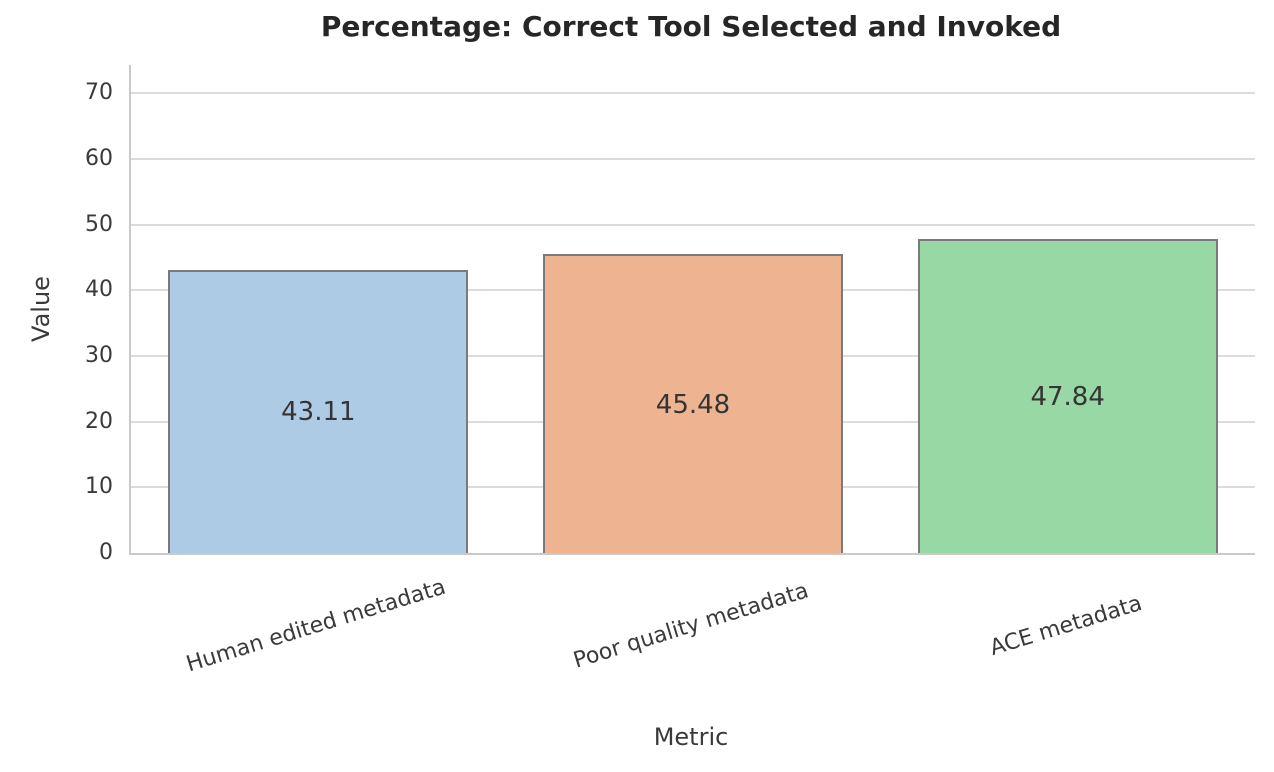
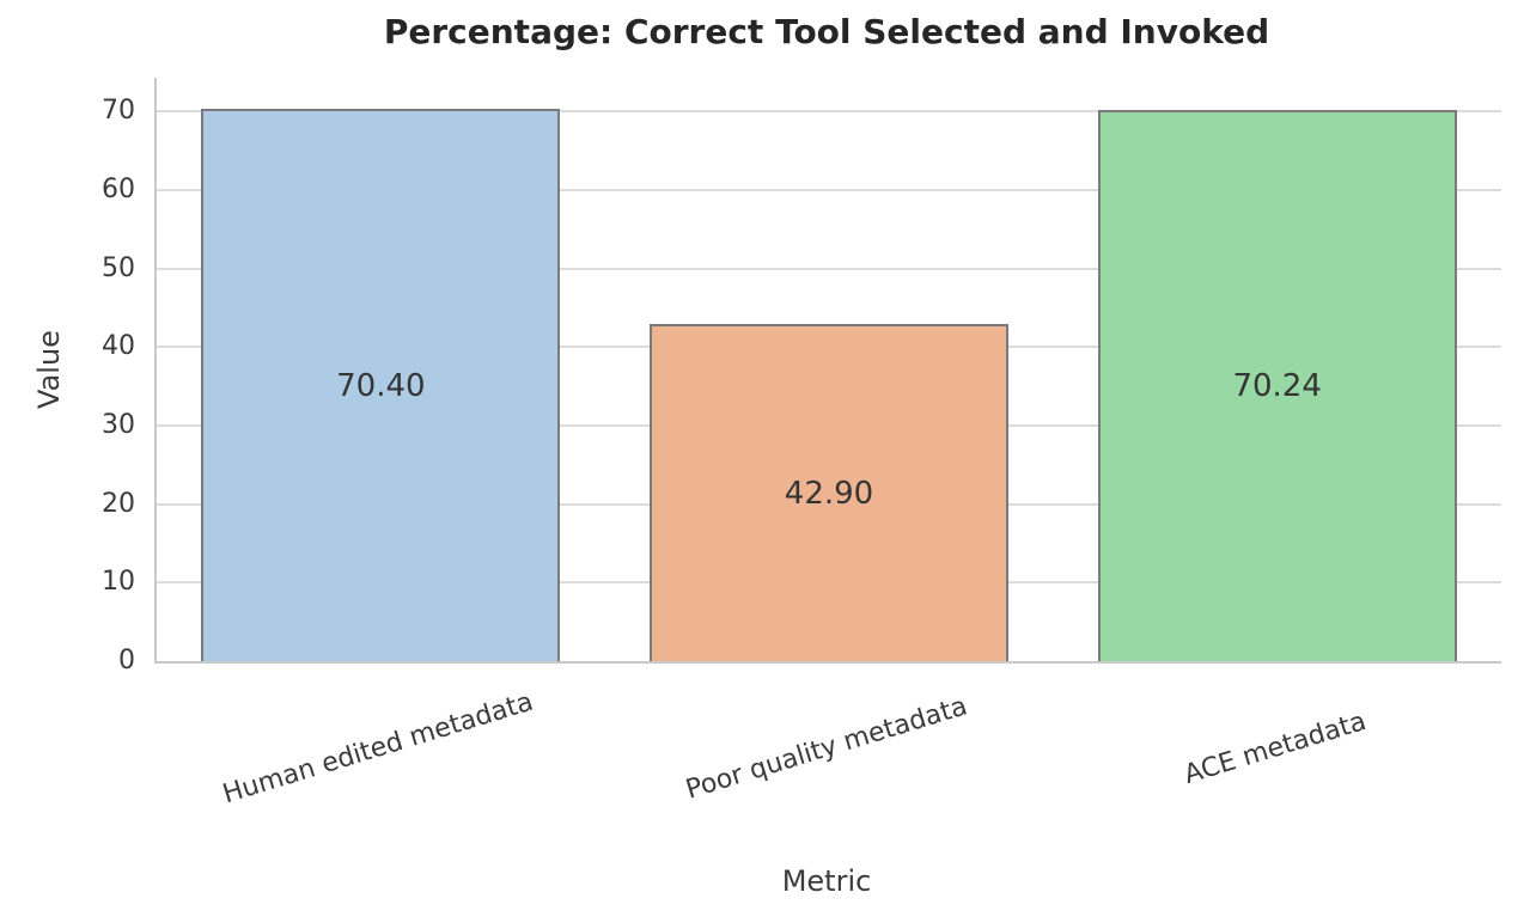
Human edited metadata: 43.11 -> 70.40
Poor quality metadata: 45.48 -> 42.90
ACE metadata: 47.84 -> 70.24
